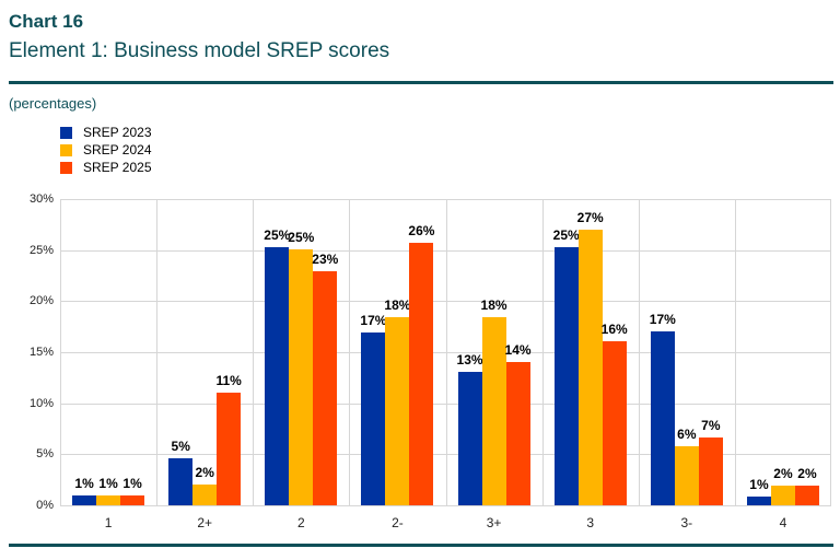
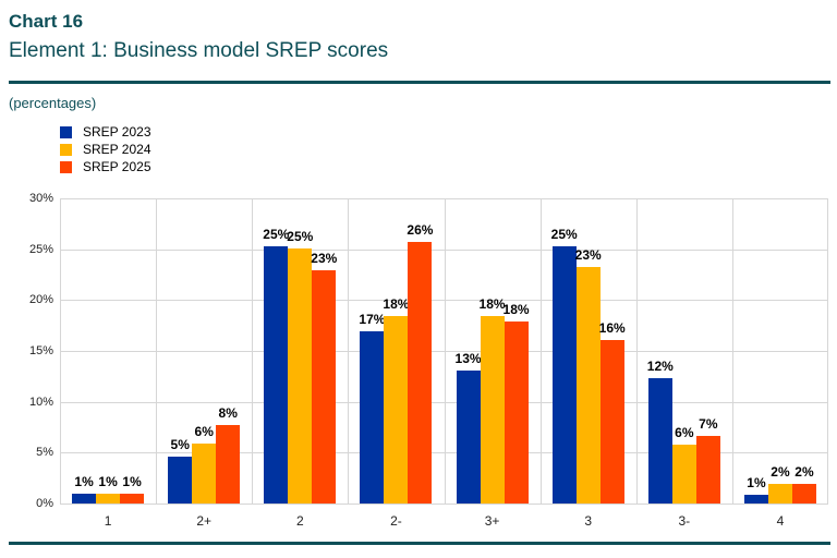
SREP 2024/2+: 2% -> 6%
SREP 2025/2+: 11% -> 8%
SREP 2025/3+: 14% -> 18%
SREP 2024/3: 27% -> 23%
SREP 2023/3-: 17% -> 12%
